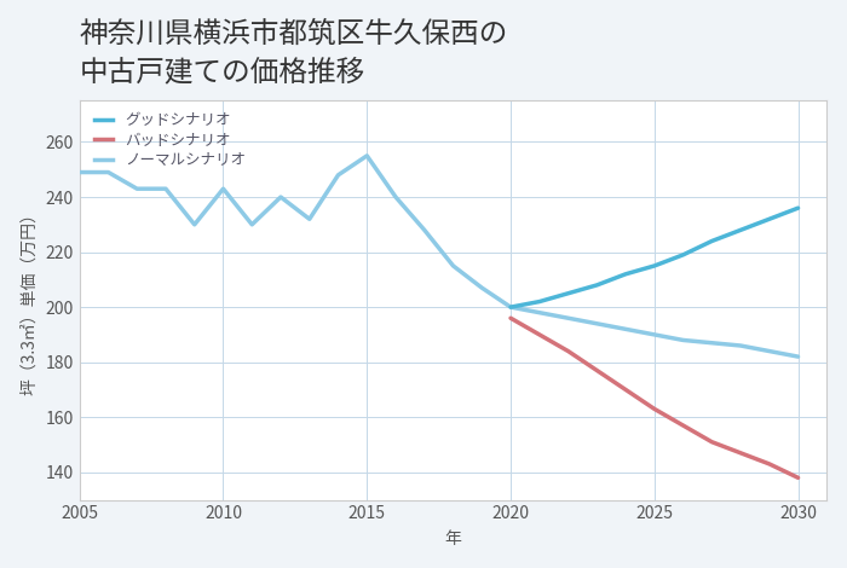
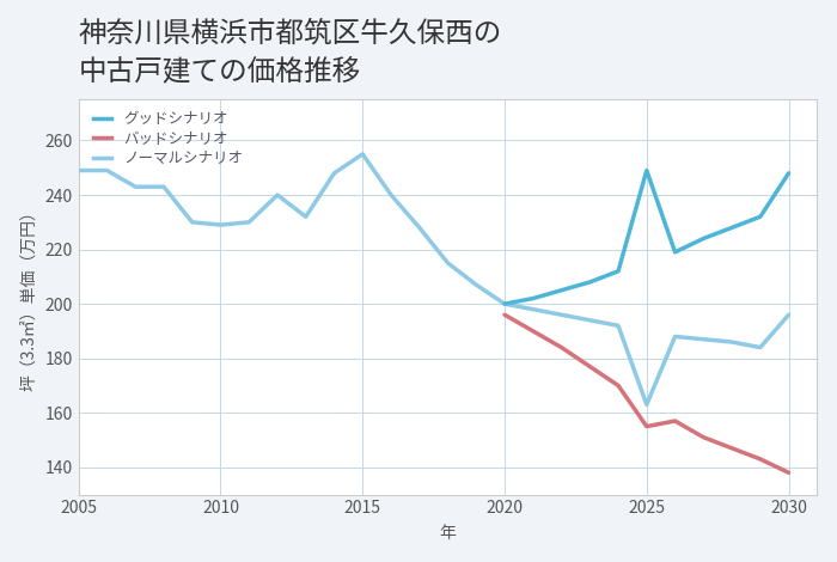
ノーマルシナリオ/2010: 243 -> 229
ノーマルシナリオ/2025: 190 -> 163
グッドシナリオ/2025: 215 -> 249
バッドシナリオ/2025: 163 -> 155
ノーマルシナリオ/2030: 182 -> 196
グッドシナリオ/2030: 236 -> 248
